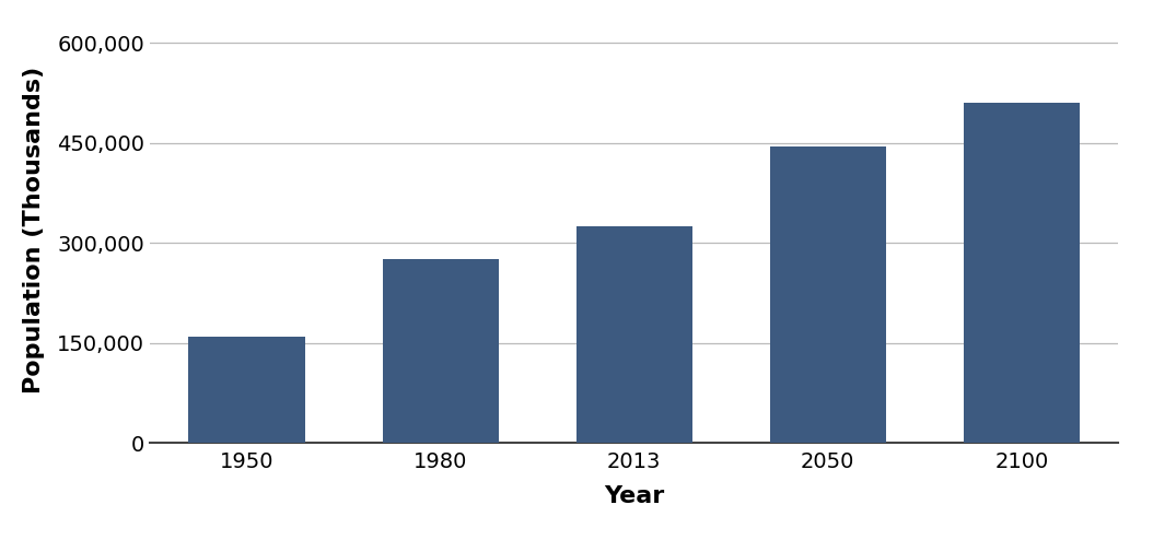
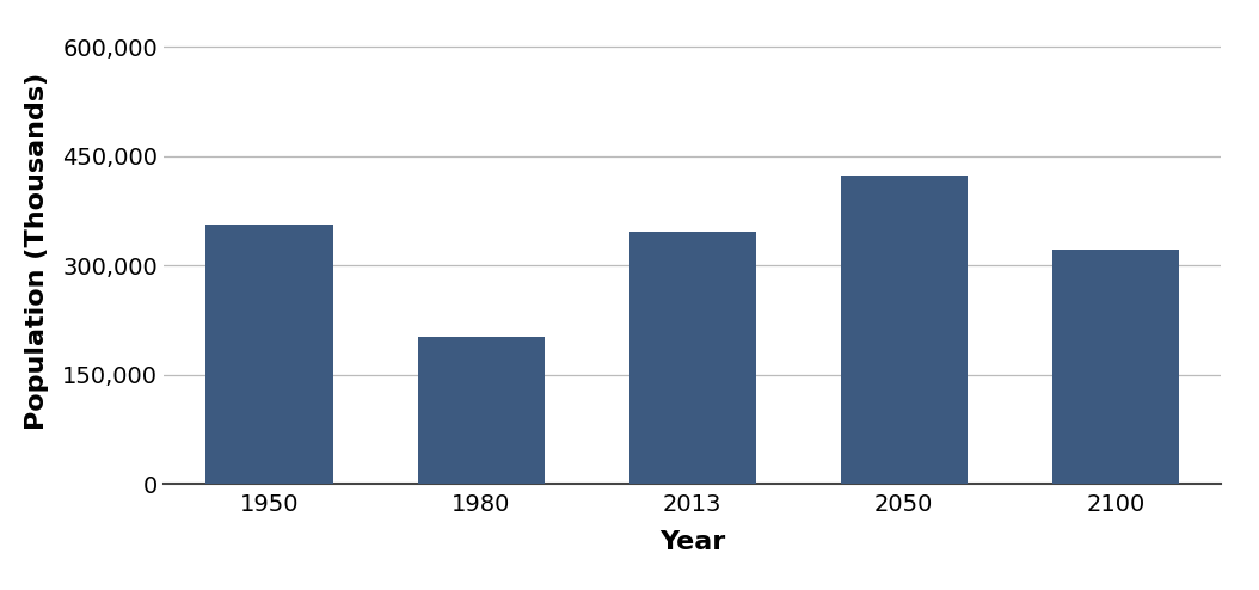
1950: 160,000 -> 356,000
1980: 275,000 -> 202,000
2013: 325,000 -> 346,000
2050: 445,000 -> 424,000
2100: 510,000 -> 322,000
